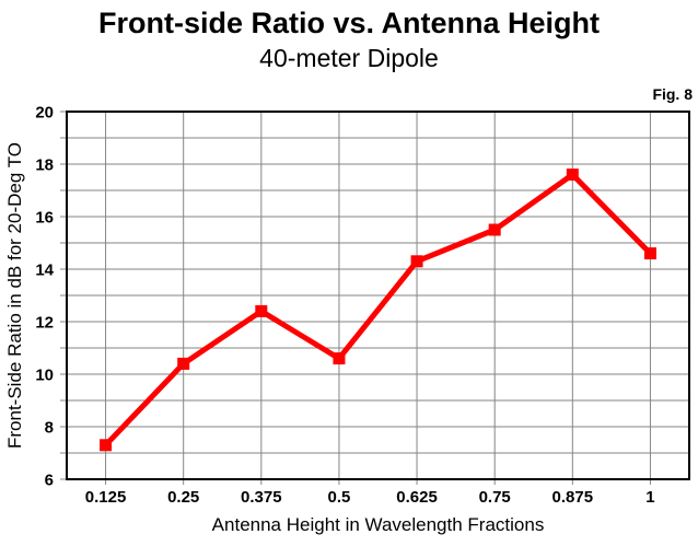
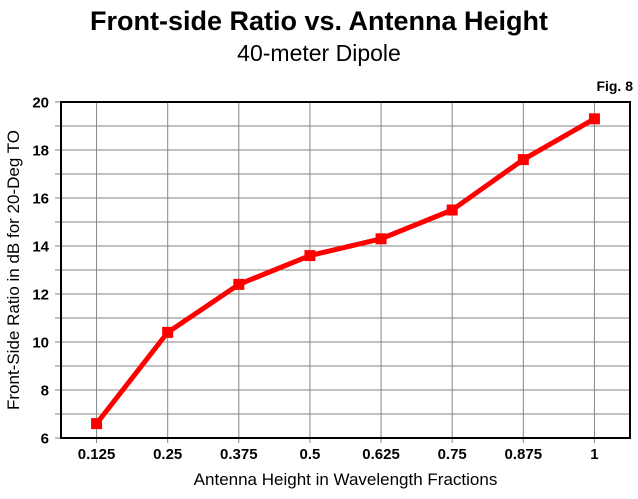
0.125: 7.3 -> 6.6
0.5: 10.6 -> 13.6
1: 14.6 -> 19.3
